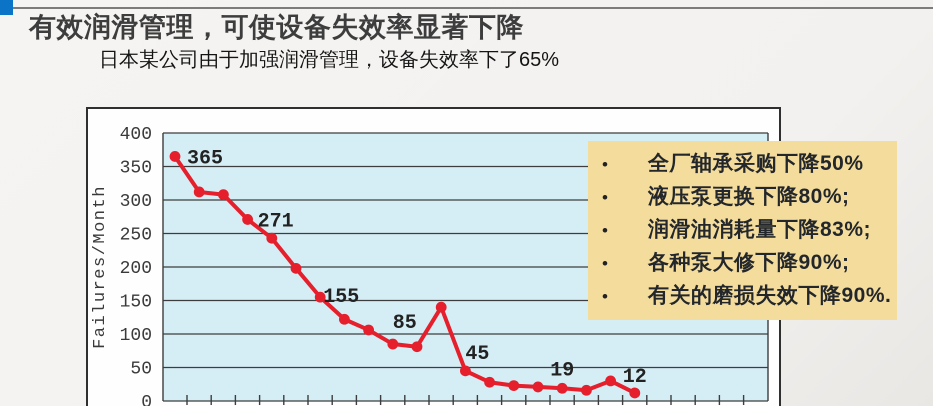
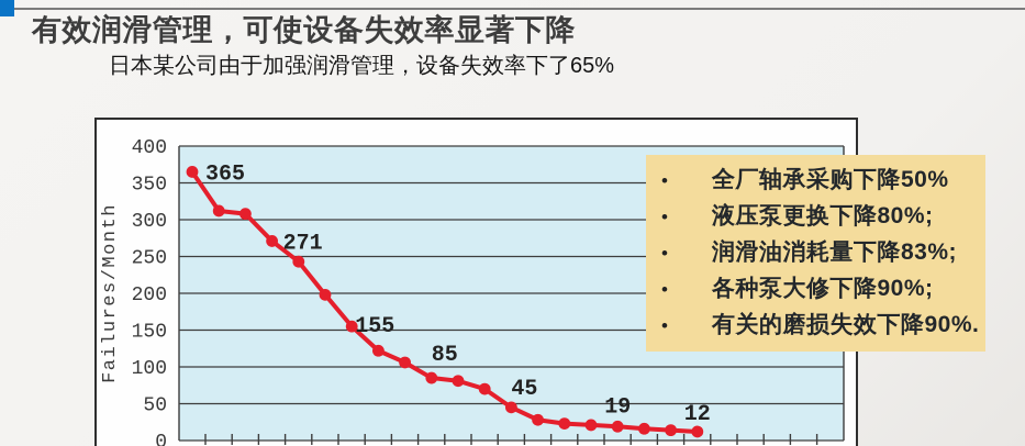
12: 140 -> 70
19: 30 -> 10
